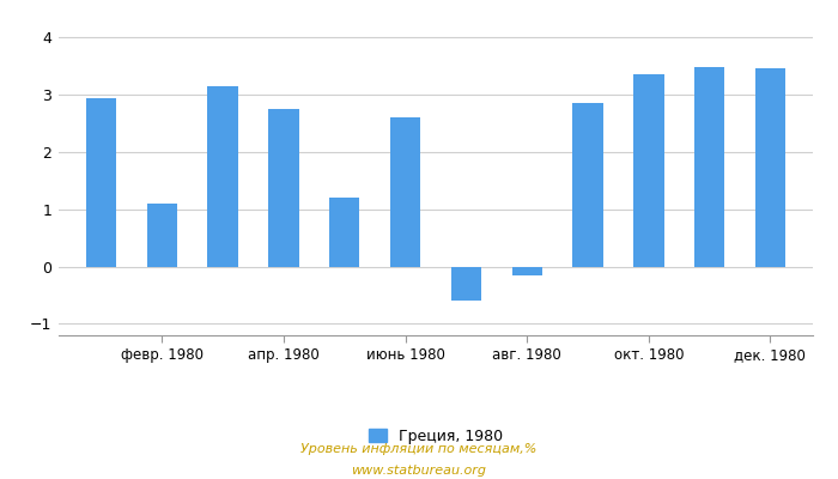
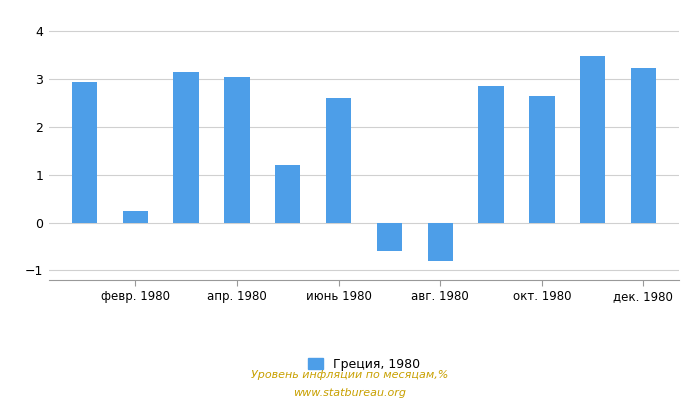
февр. 1980: 1.10 -> 0.25
апр. 1980: 2.75 -> 3.05
авг. 1980: -0.15 -> -0.80
окт. 1980: 3.35 -> 2.65
дек. 1980: 3.45 -> 3.22
